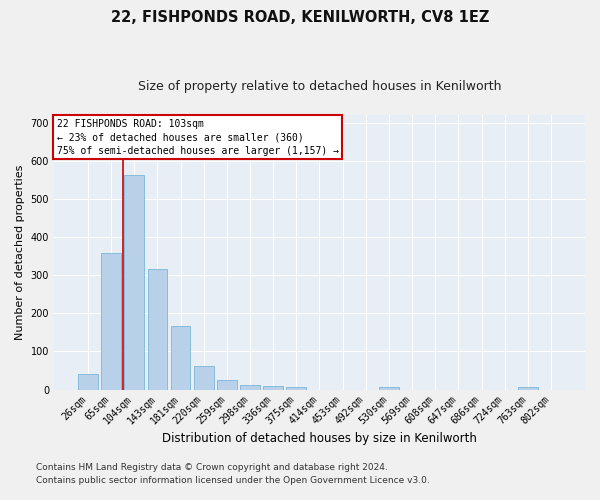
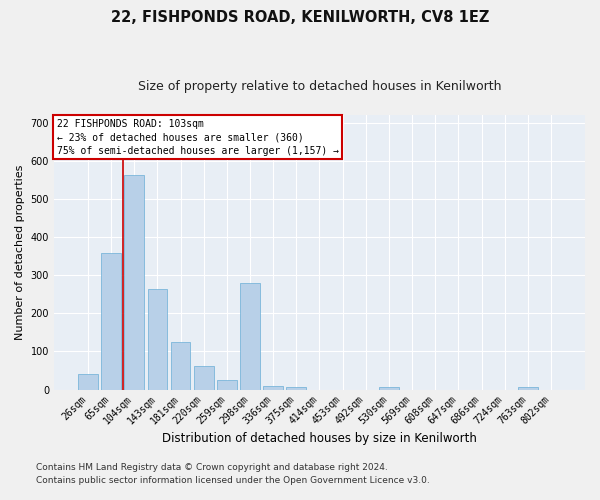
143sqm: 317 -> 265
181sqm: 168 -> 125
298sqm: 12 -> 280
